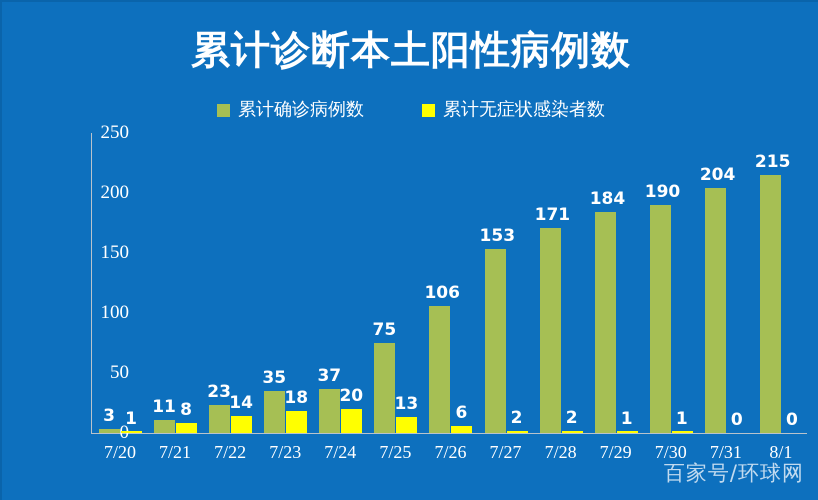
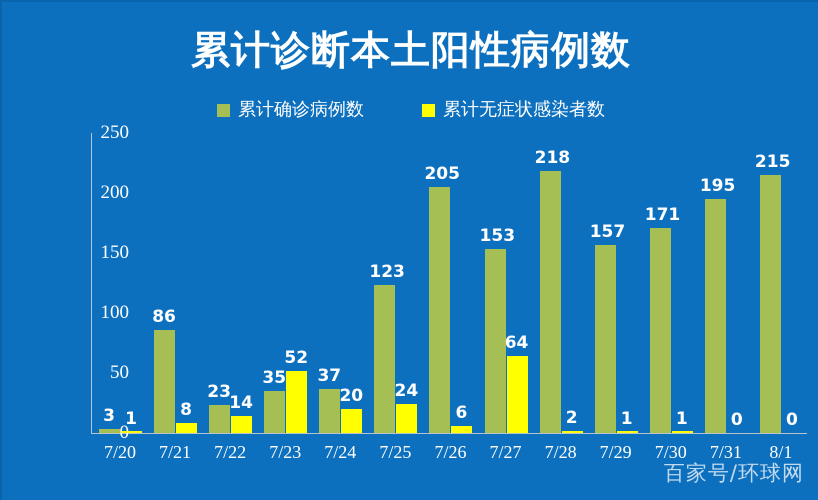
累计确诊病例数/7/21: 11 -> 86
累计无症状感染者数/7/23: 18 -> 52
累计确诊病例数/7/25: 75 -> 123
累计无症状感染者数/7/25: 13 -> 24
累计确诊病例数/7/26: 106 -> 205
累计无症状感染者数/7/27: 2 -> 64
累计确诊病例数/7/28: 171 -> 218
累计确诊病例数/7/29: 184 -> 157
累计确诊病例数/7/30: 190 -> 171
累计确诊病例数/7/31: 204 -> 195
